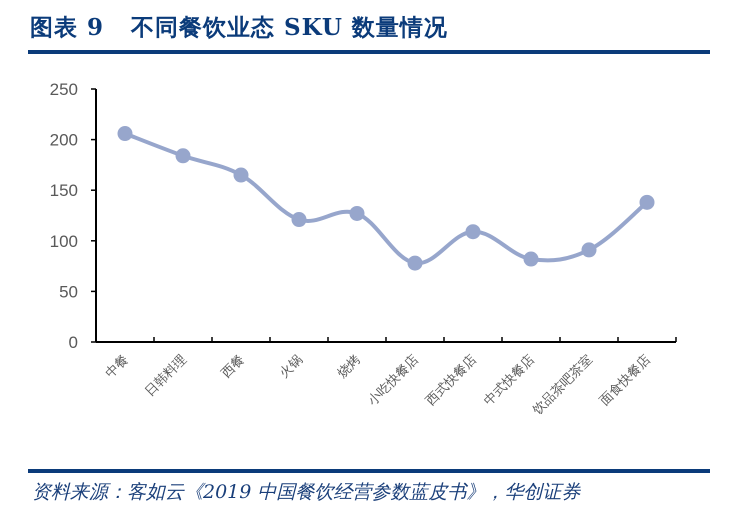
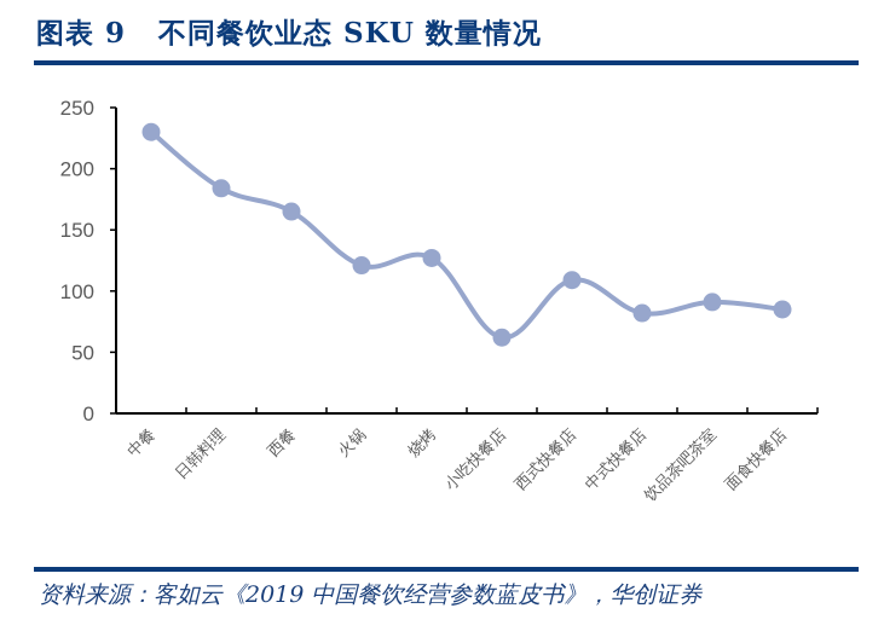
中餐: 206 -> 230
小吃快餐店: 78 -> 62
面食快餐店: 138 -> 85
